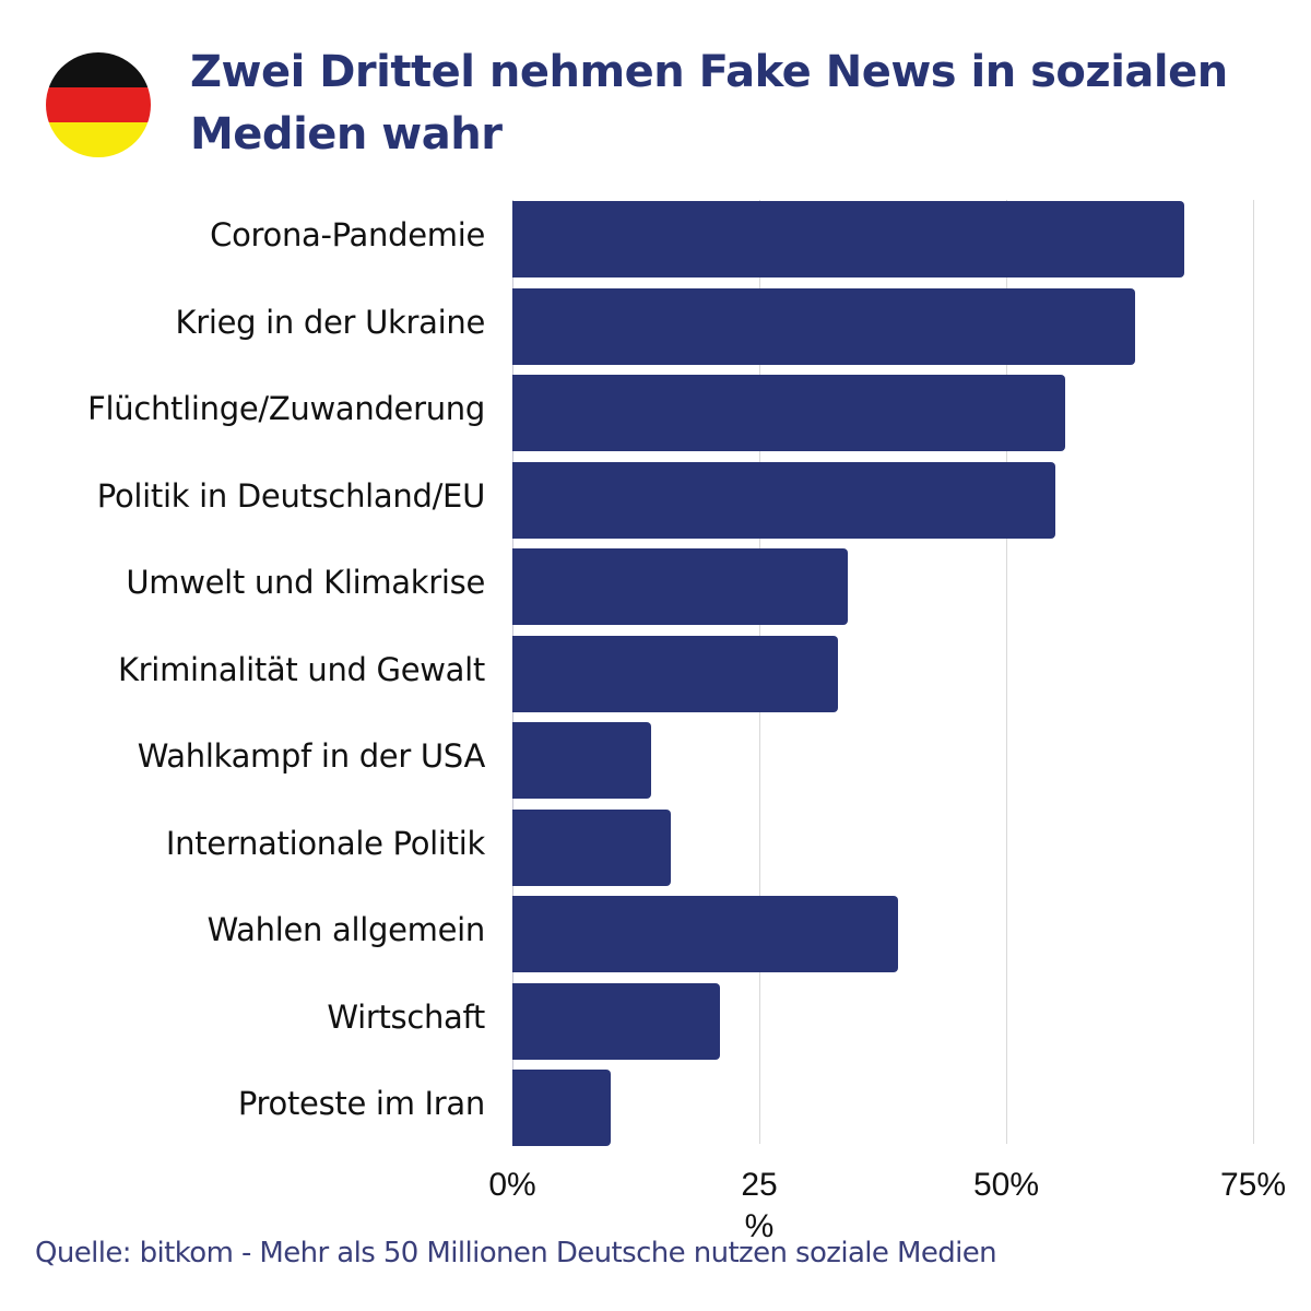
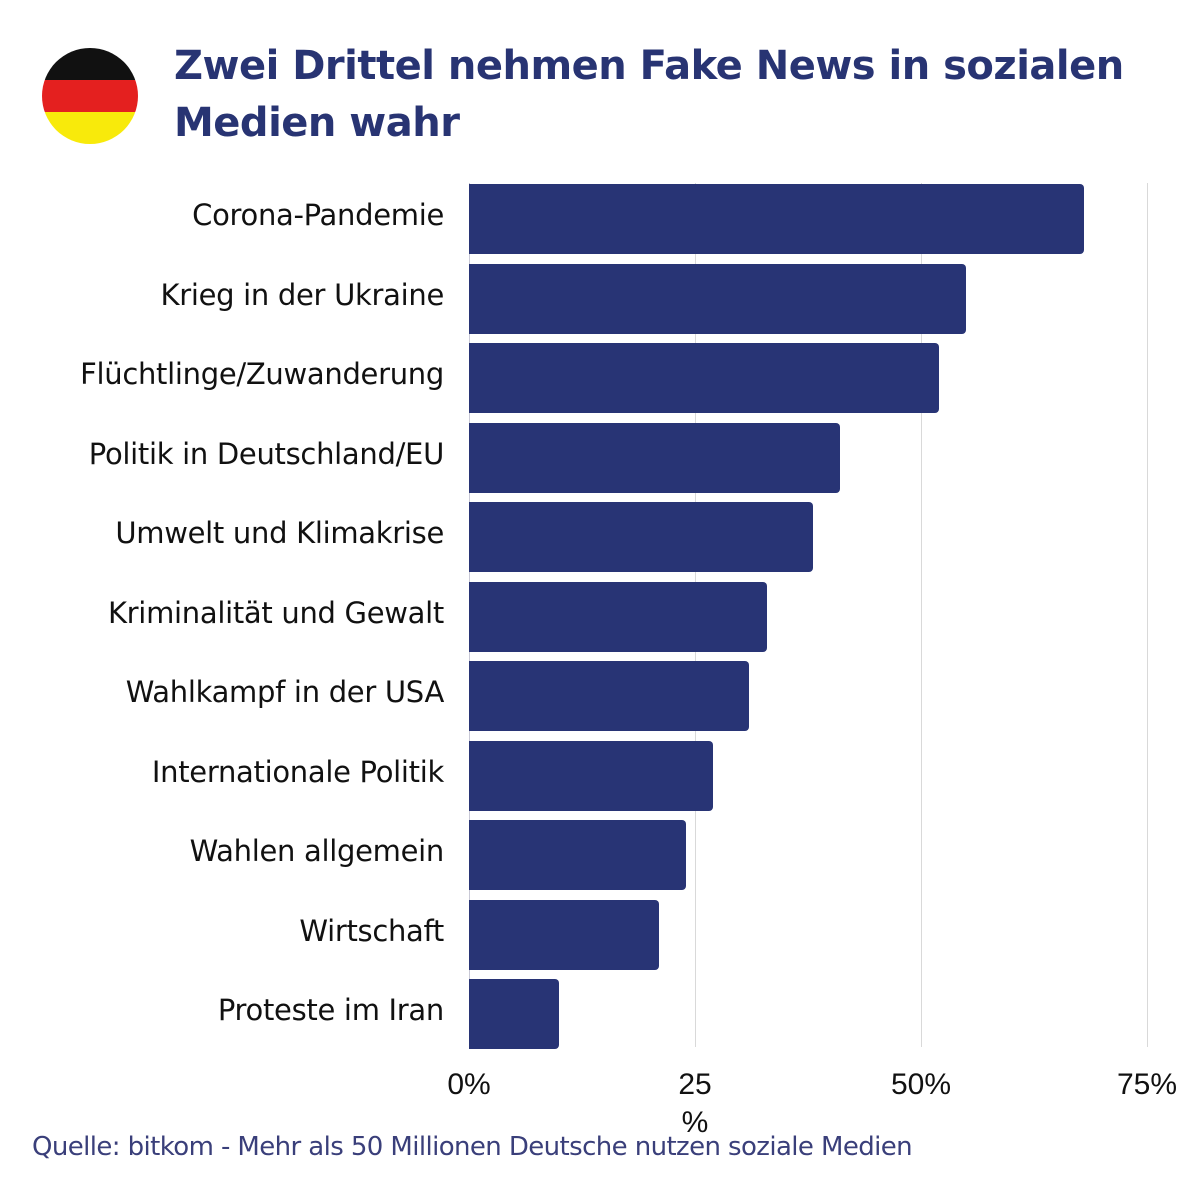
Krieg in der Ukraine: 63% -> 55%
Flüchtlinge/Zuwanderung: 56% -> 52%
Politik in Deutschland/EU: 55% -> 41%
Umwelt und Klimakrise: 34% -> 38%
Wahlkampf in der USA: 14% -> 31%
Internationale Politik: 16% -> 27%
Wahlen allgemein: 39% -> 24%
